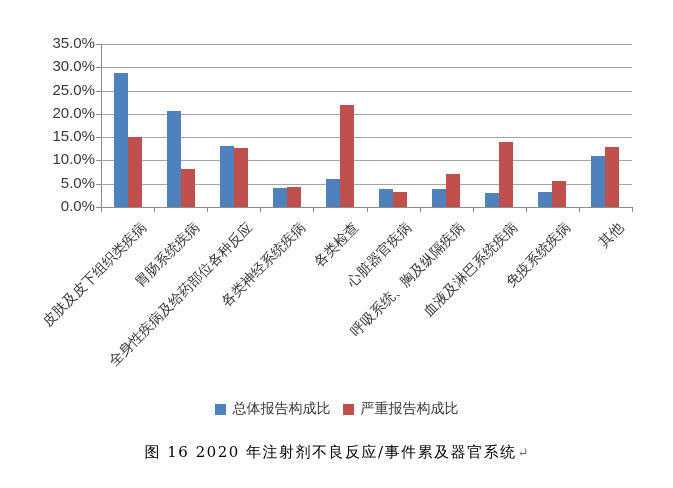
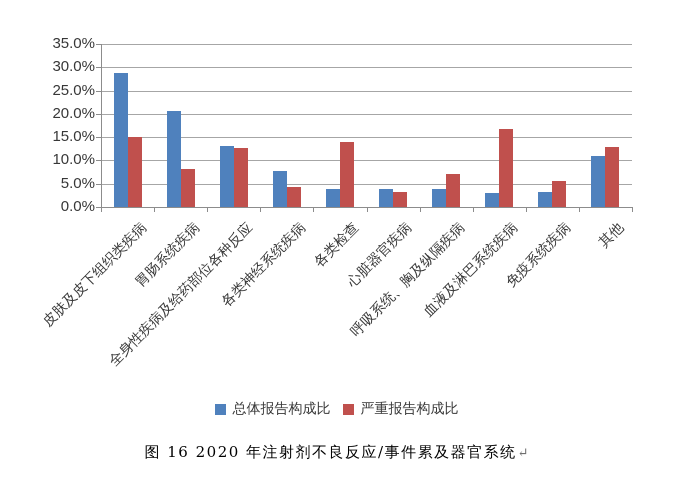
总体报告构成比/各类神经系统疾病: 4% -> 8%
总体报告构成比/各类检查: 6% -> 4%
严重报告构成比/各类检查: 22% -> 14%
严重报告构成比/血液及淋巴系统疾病: 14% -> 17%
